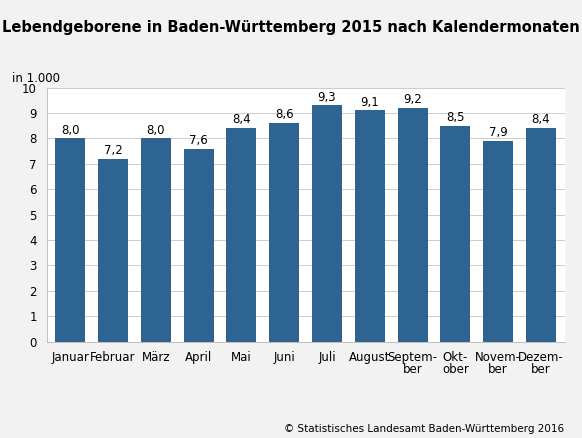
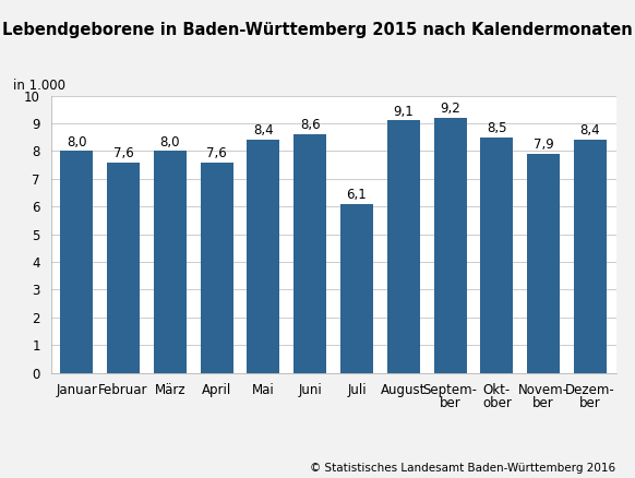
Februar: 7,2 -> 7,6
Juli: 9,3 -> 6,1
